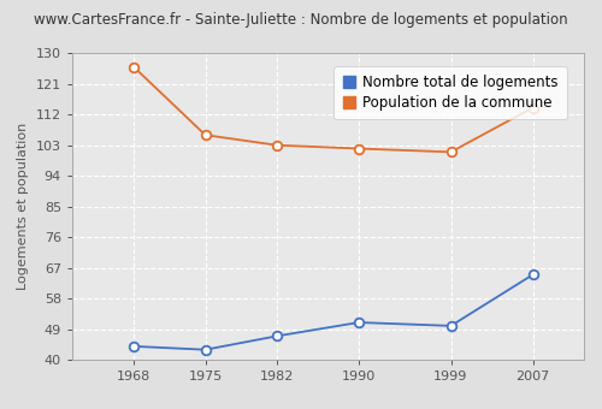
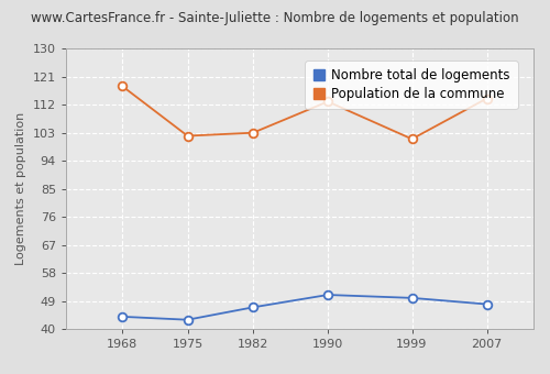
Population de la commune/1968: 126 -> 118
Population de la commune/1975: 106 -> 102
Population de la commune/1990: 102 -> 113
Nombre total de logements/2007: 65 -> 48
